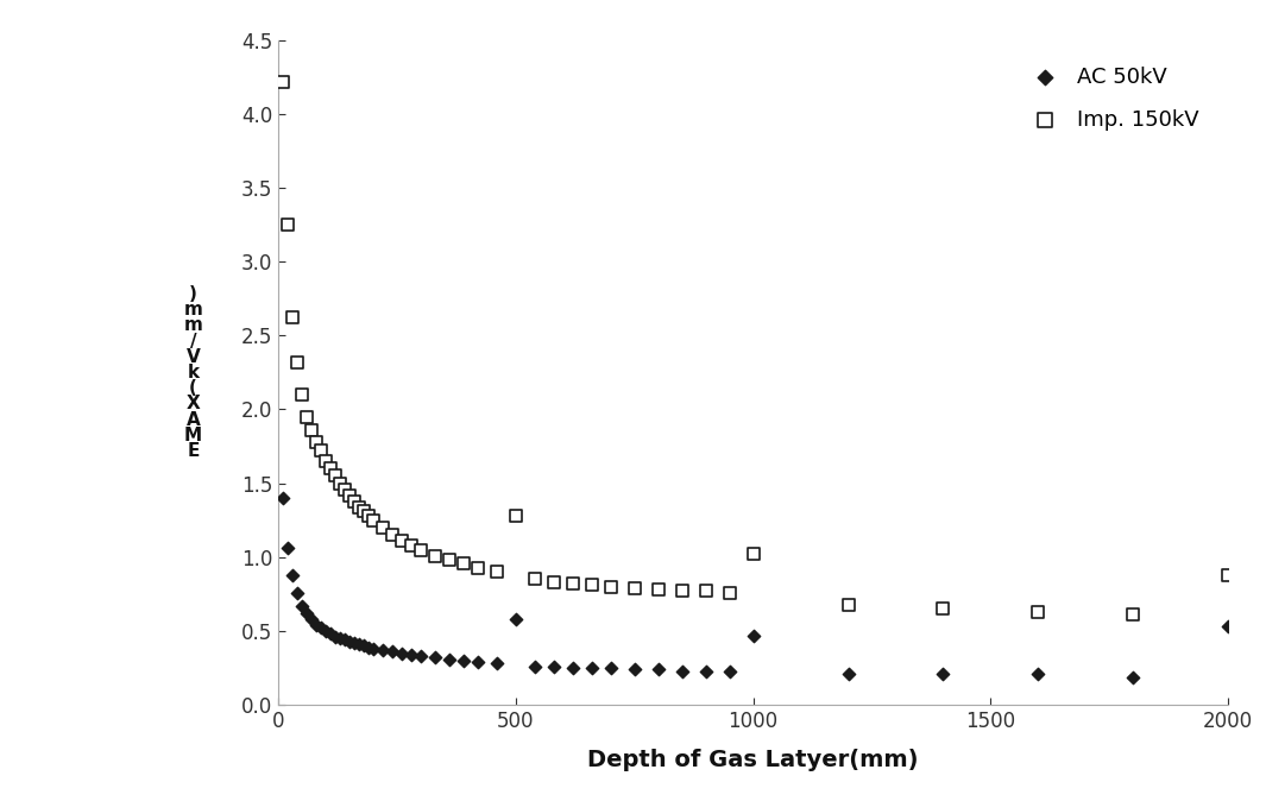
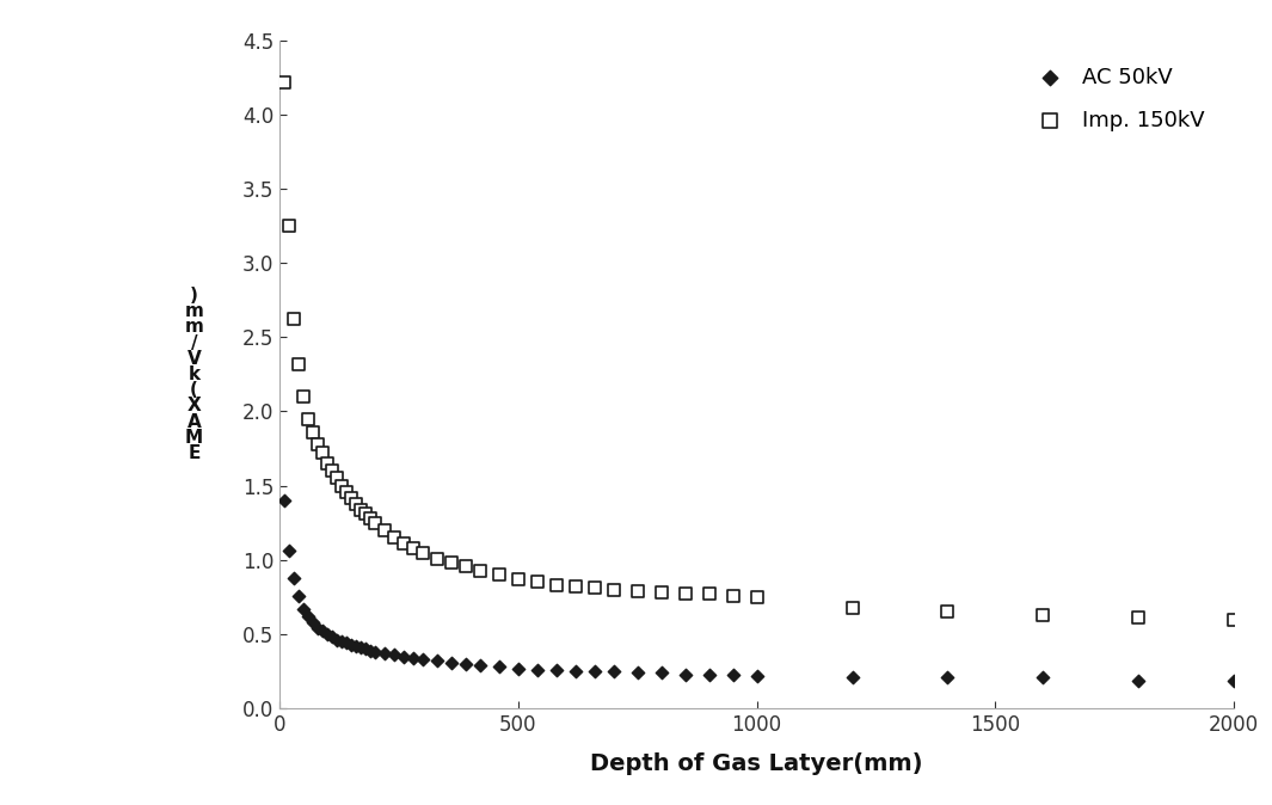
AC 50kV/500: 0.58 -> 0.27
Imp. 150kV/500: 1.28 -> 0.87
AC 50kV/1000: 0.47 -> 0.22
Imp. 150kV/1000: 1.02 -> 0.75
AC 50kV/2000: 0.53 -> 0.19
Imp. 150kV/2000: 0.88 -> 0.60
